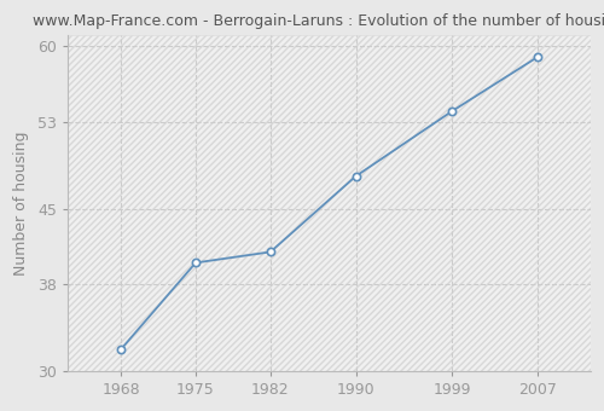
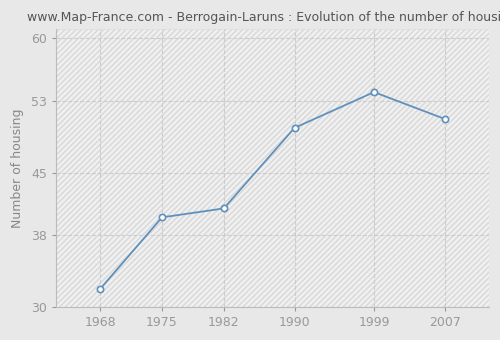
1990: 48 -> 50
2007: 59 -> 51
